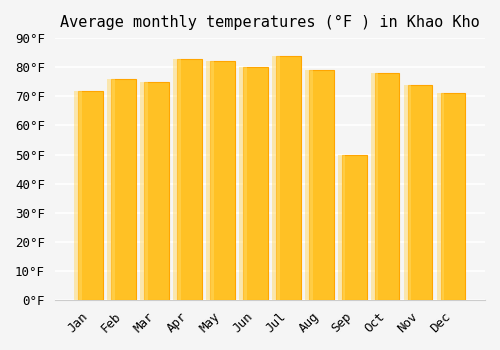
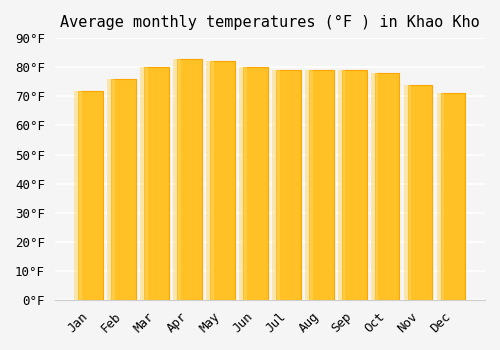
Mar: 75°F -> 80°F
Jul: 84°F -> 79°F
Sep: 50°F -> 79°F
